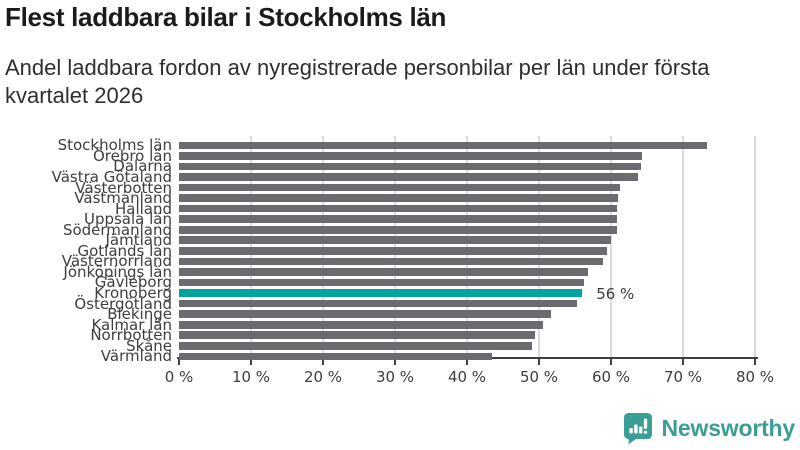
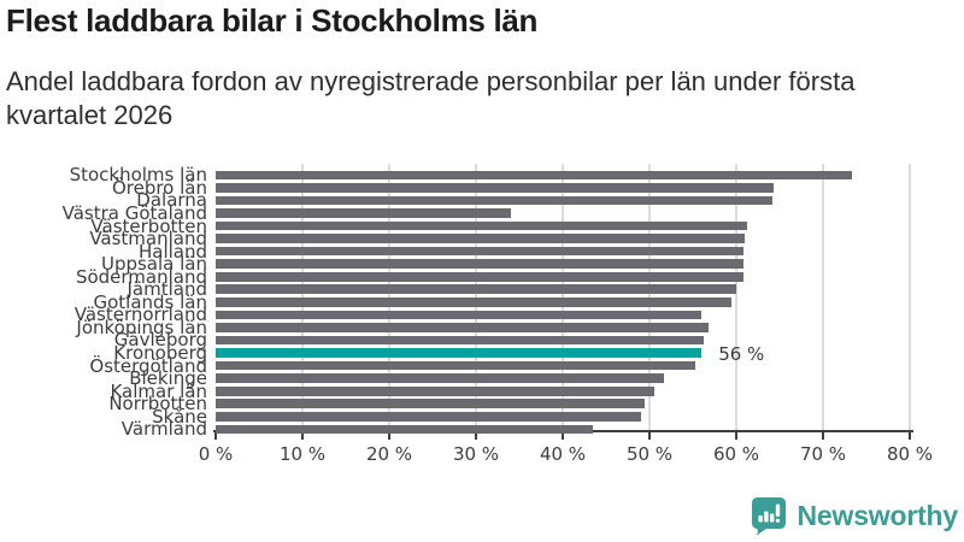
Västra Götaland: 64% -> 34%
Västernorrland: 59% -> 56%
